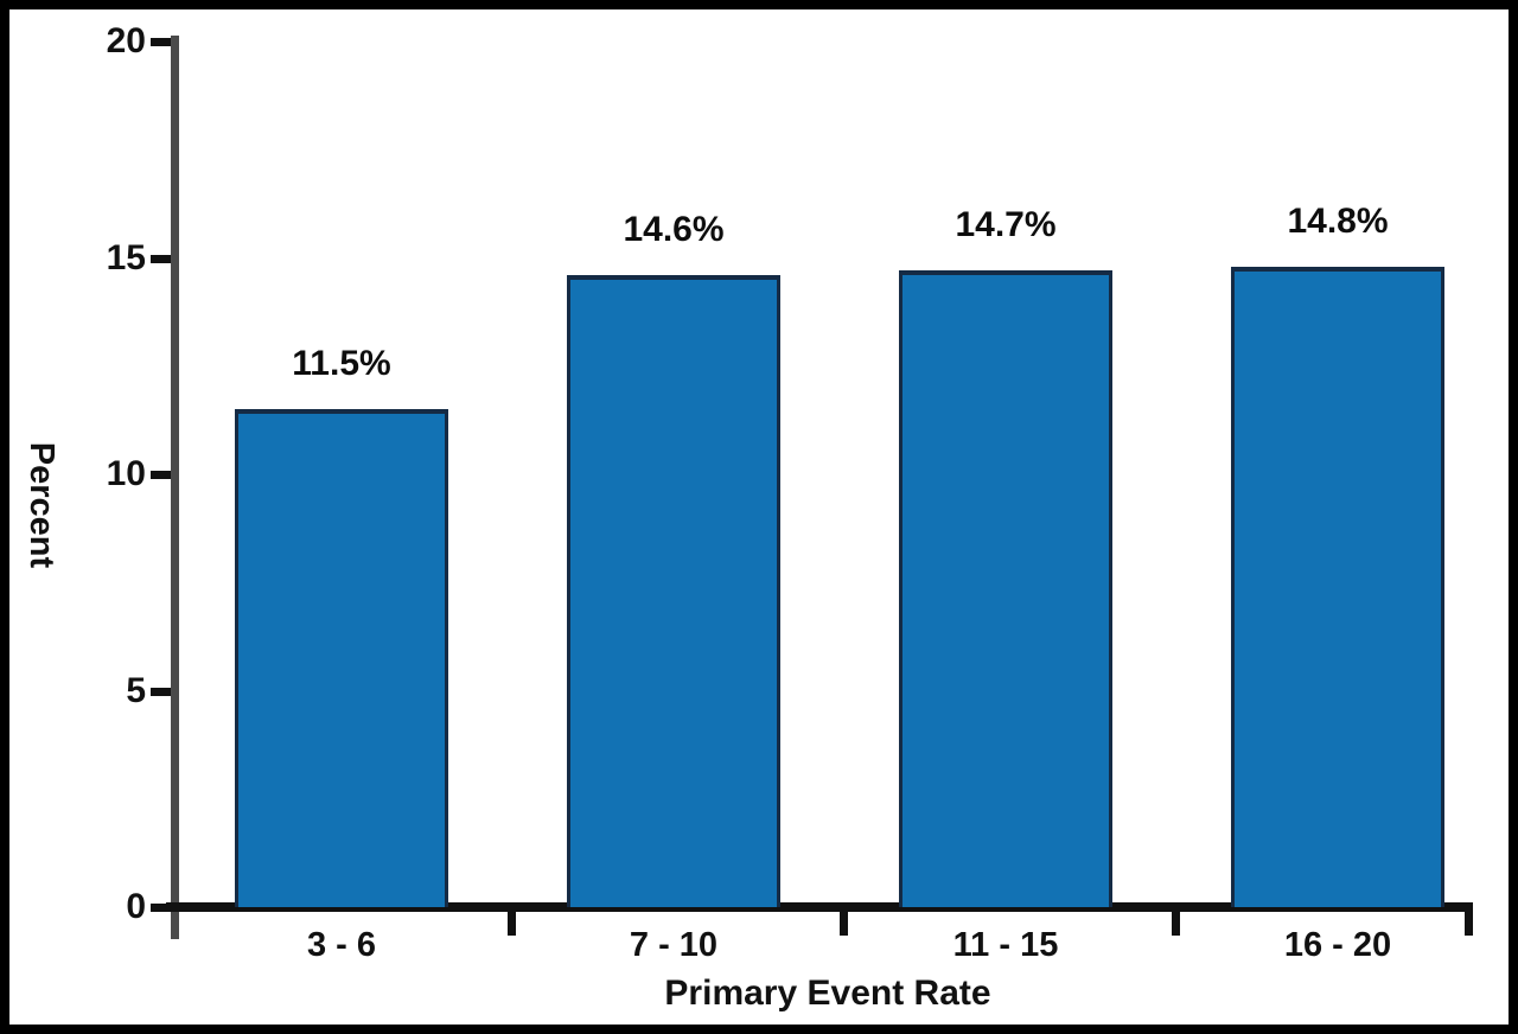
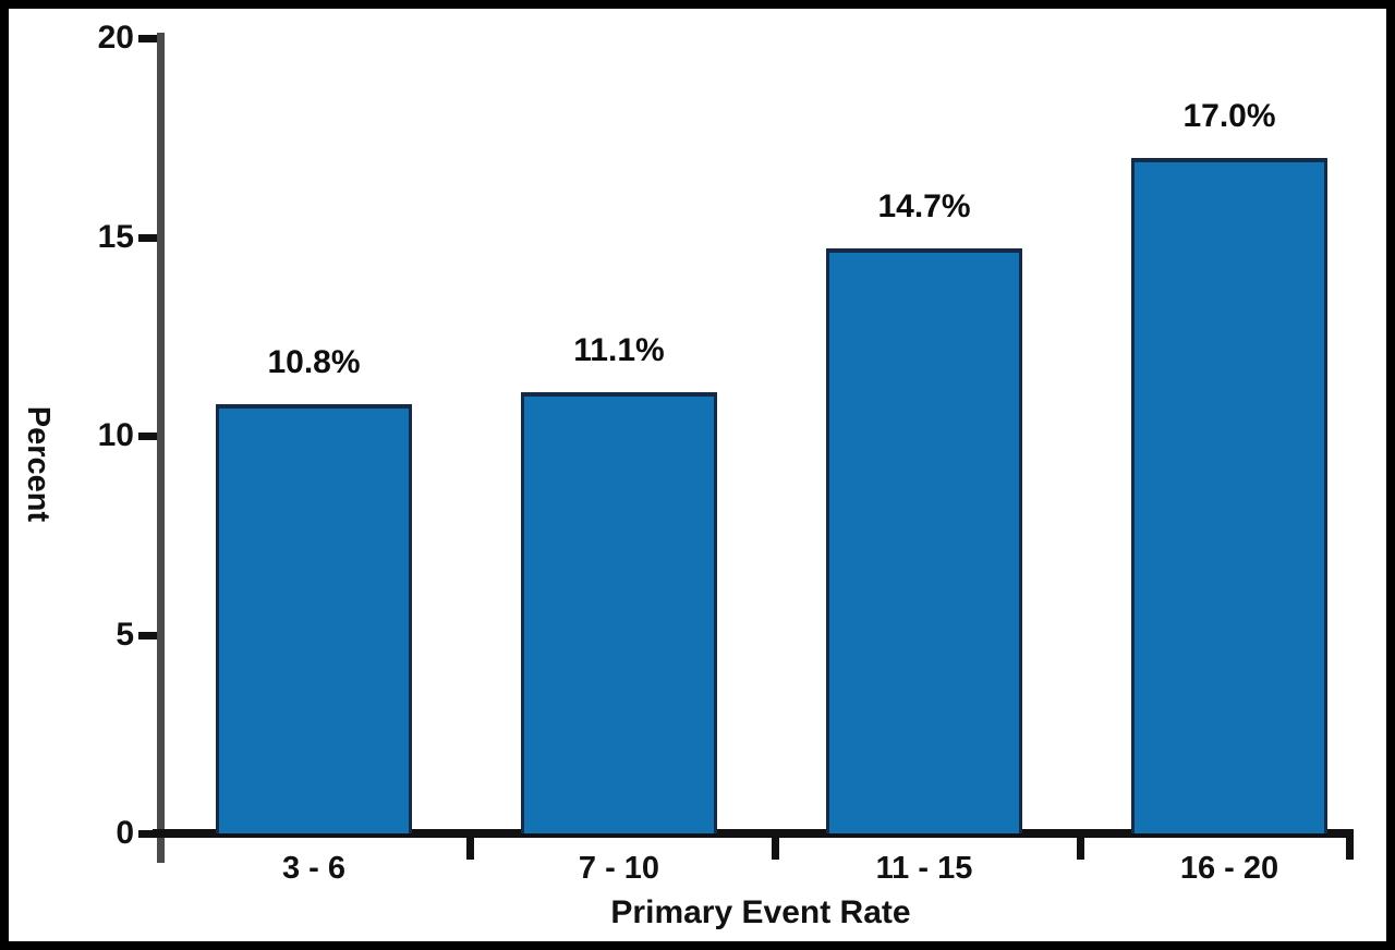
3 - 6: 11.5% -> 10.8%
7 - 10: 14.6% -> 11.1%
16 - 20: 14.8% -> 17.0%
